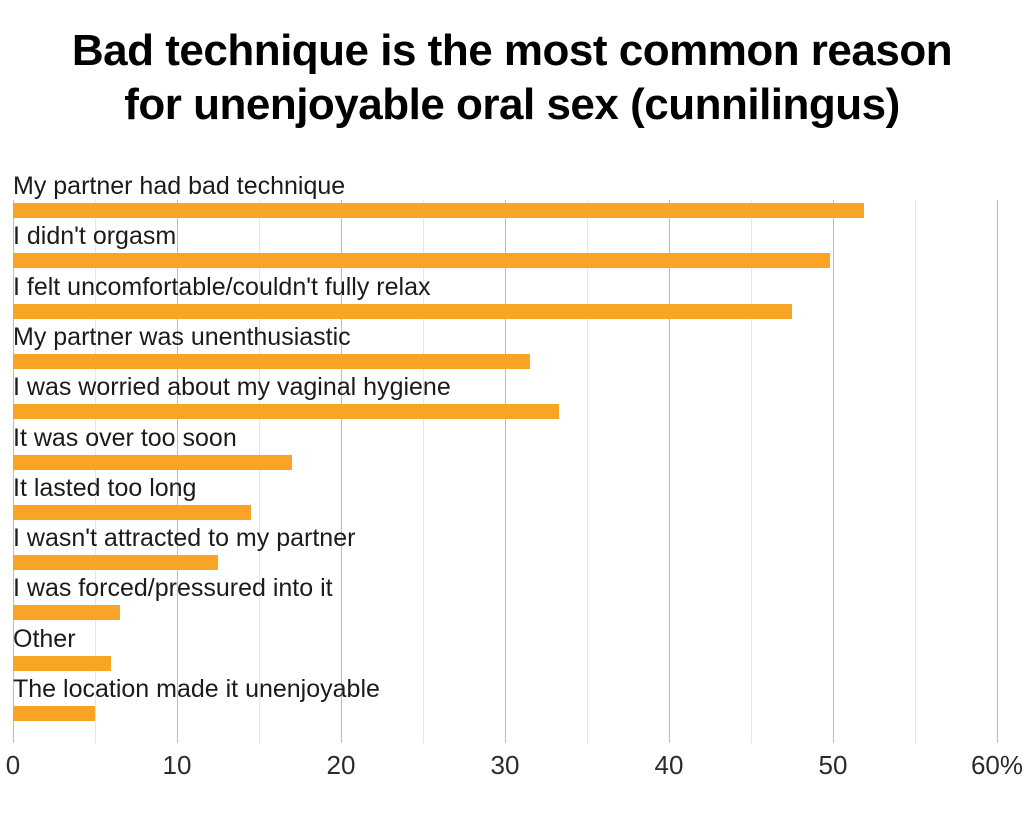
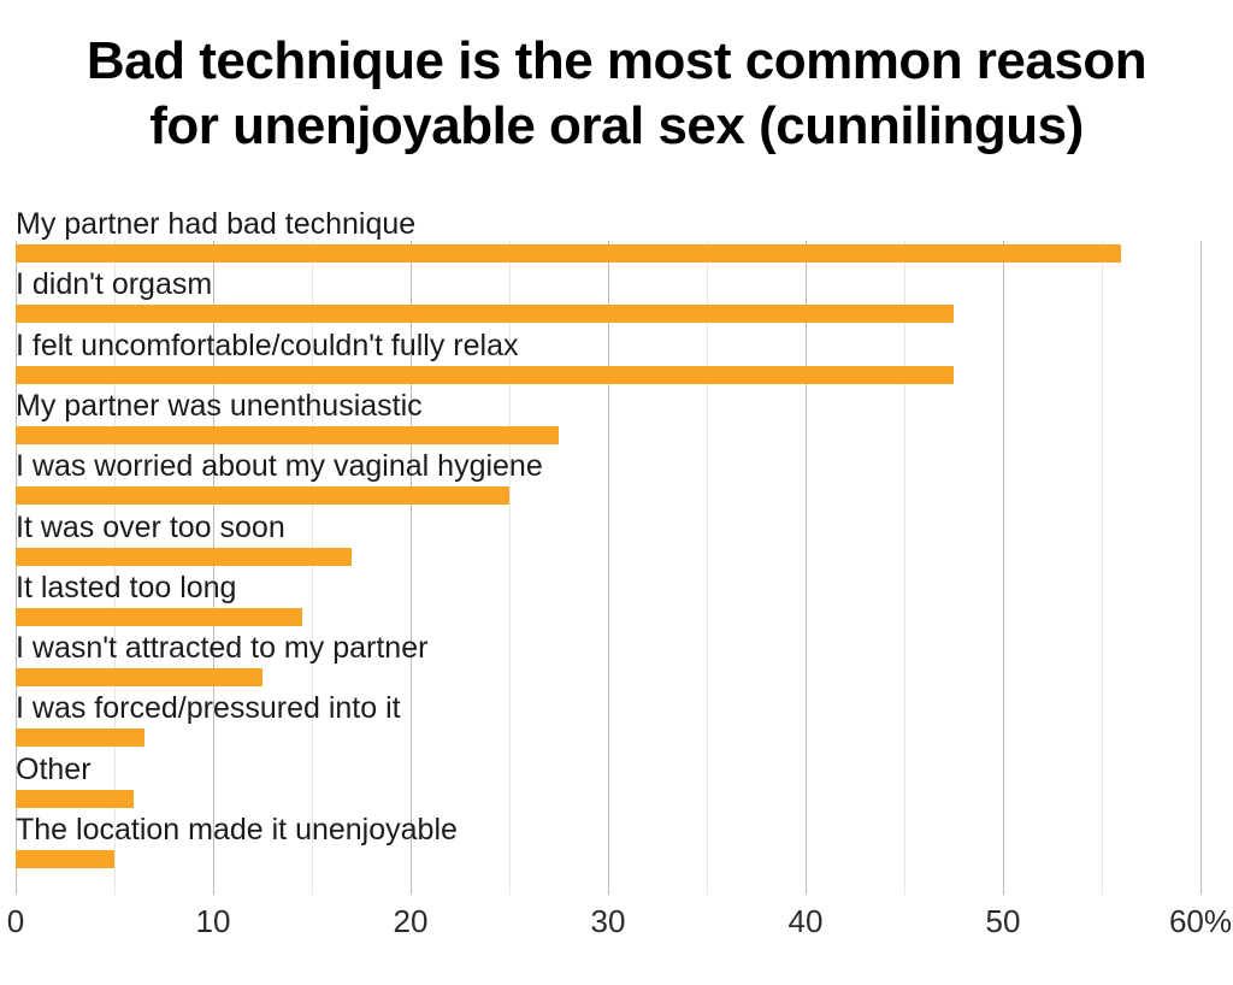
My partner had bad technique: 51.9% -> 56.0%
I didn't orgasm: 49.8% -> 47.5%
My partner was unenthusiastic: 31.5% -> 27.5%
I was worried about my vaginal hygiene: 33.3% -> 25.0%
